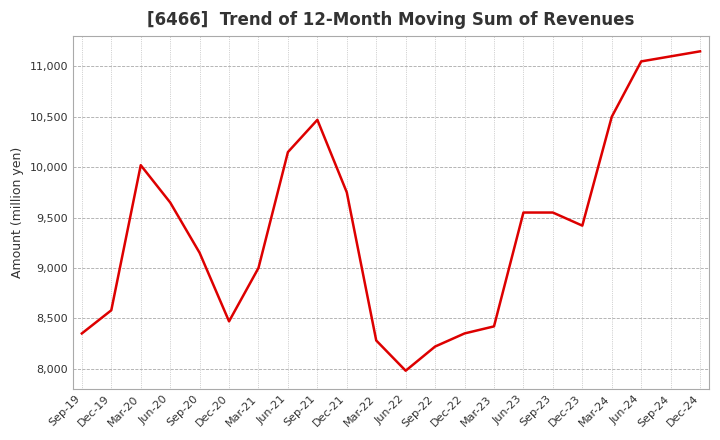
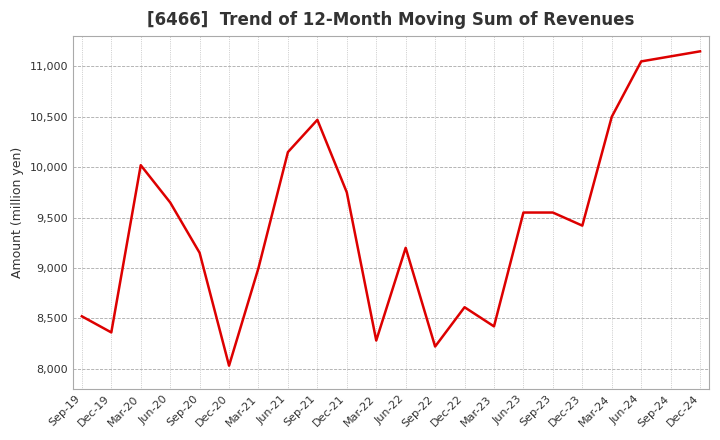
Sep-19: 8,350 -> 8,520
Dec-19: 8,580 -> 8,360
Dec-20: 8,470 -> 8,030
Jun-22: 7,980 -> 9,200
Dec-22: 8,350 -> 8,610
